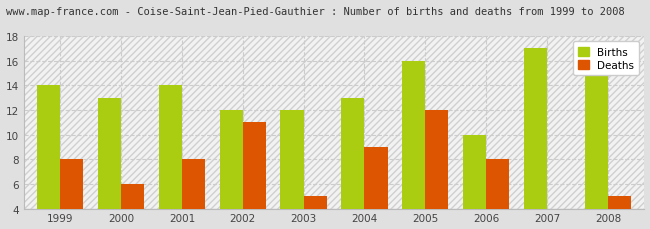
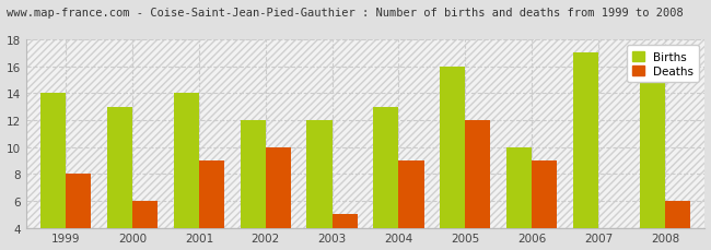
Deaths/2001: 8 -> 9
Deaths/2002: 11 -> 10
Deaths/2006: 8 -> 9
Deaths/2008: 5 -> 6
